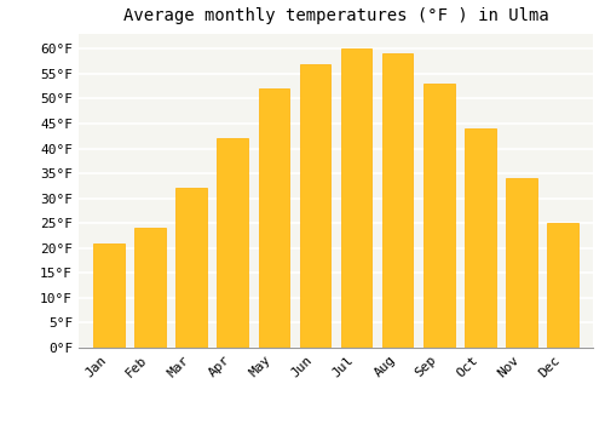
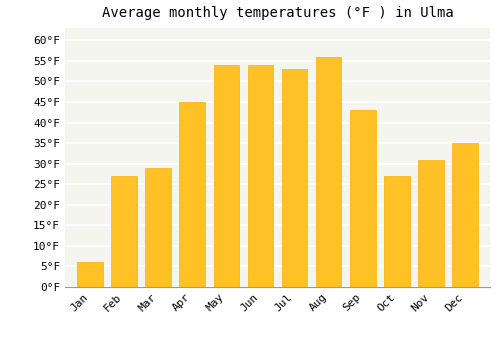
Jan: 21°F -> 6°F
Feb: 24°F -> 27°F
Mar: 32°F -> 29°F
Apr: 42°F -> 45°F
May: 52°F -> 54°F
Jun: 57°F -> 54°F
Jul: 60°F -> 53°F
Aug: 59°F -> 56°F
Sep: 53°F -> 43°F
Oct: 44°F -> 27°F
Nov: 34°F -> 31°F
Dec: 25°F -> 35°F
